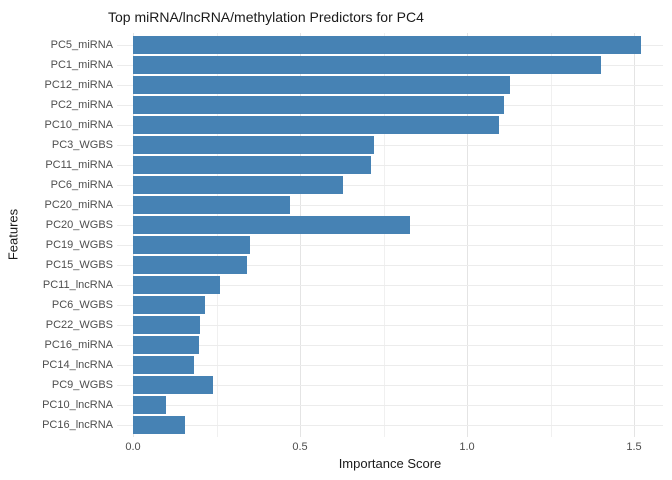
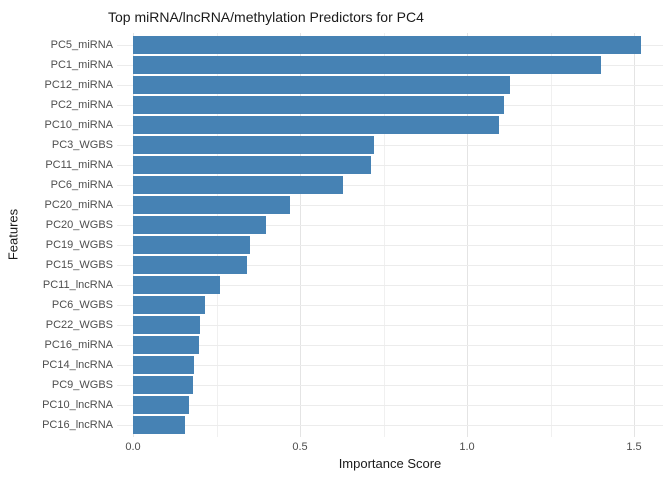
PC20_WGBS: 0.83 -> 0.40
PC9_WGBS: 0.24 -> 0.18
PC10_lncRNA: 0.10 -> 0.17
